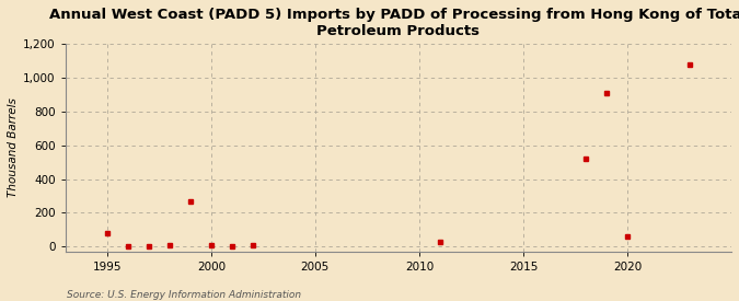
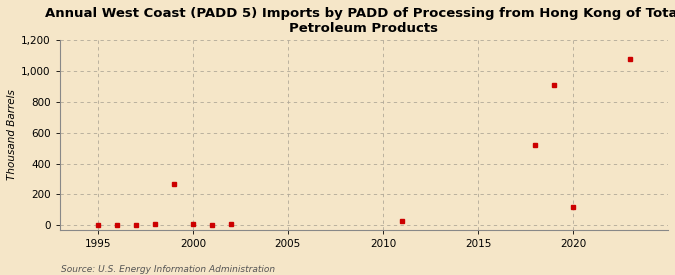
1995: 80 -> 0
2020: 60 -> 120
